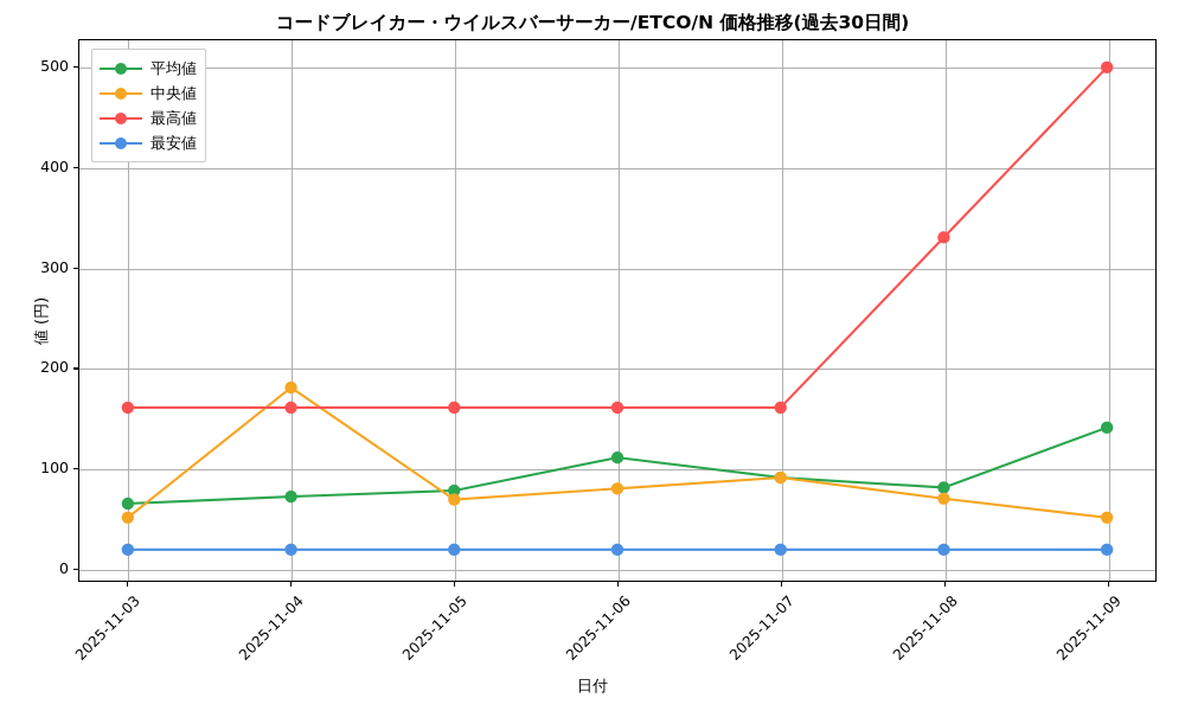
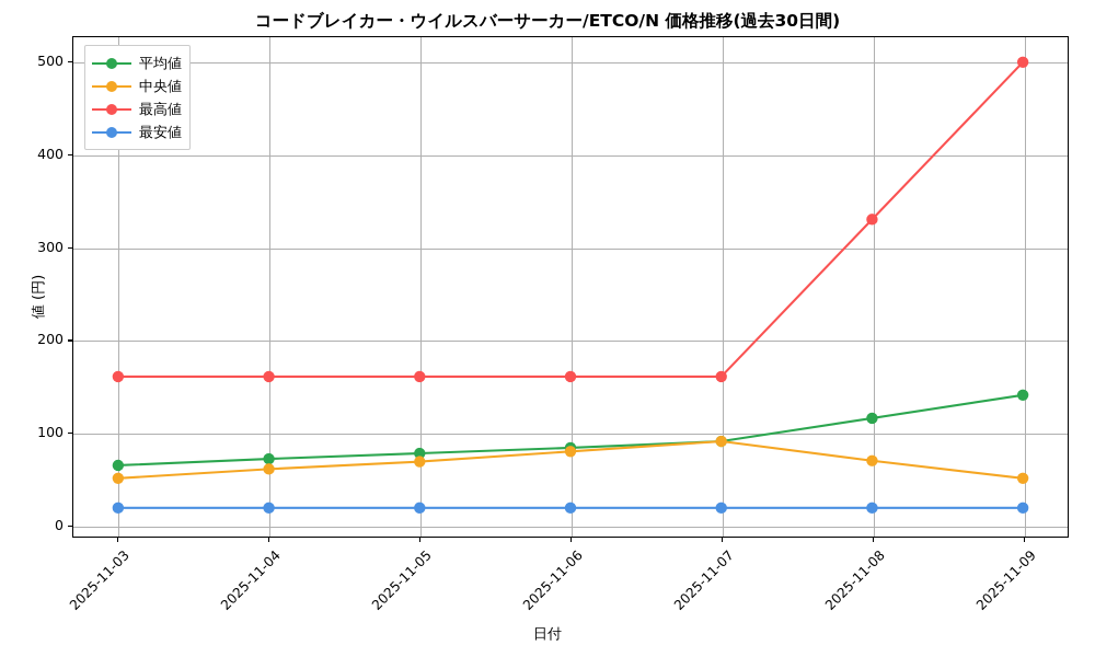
中央値/2025-11-04: 180 -> 60
平均値/2025-11-06: 110 -> 80
平均値/2025-11-08: 80 -> 120
